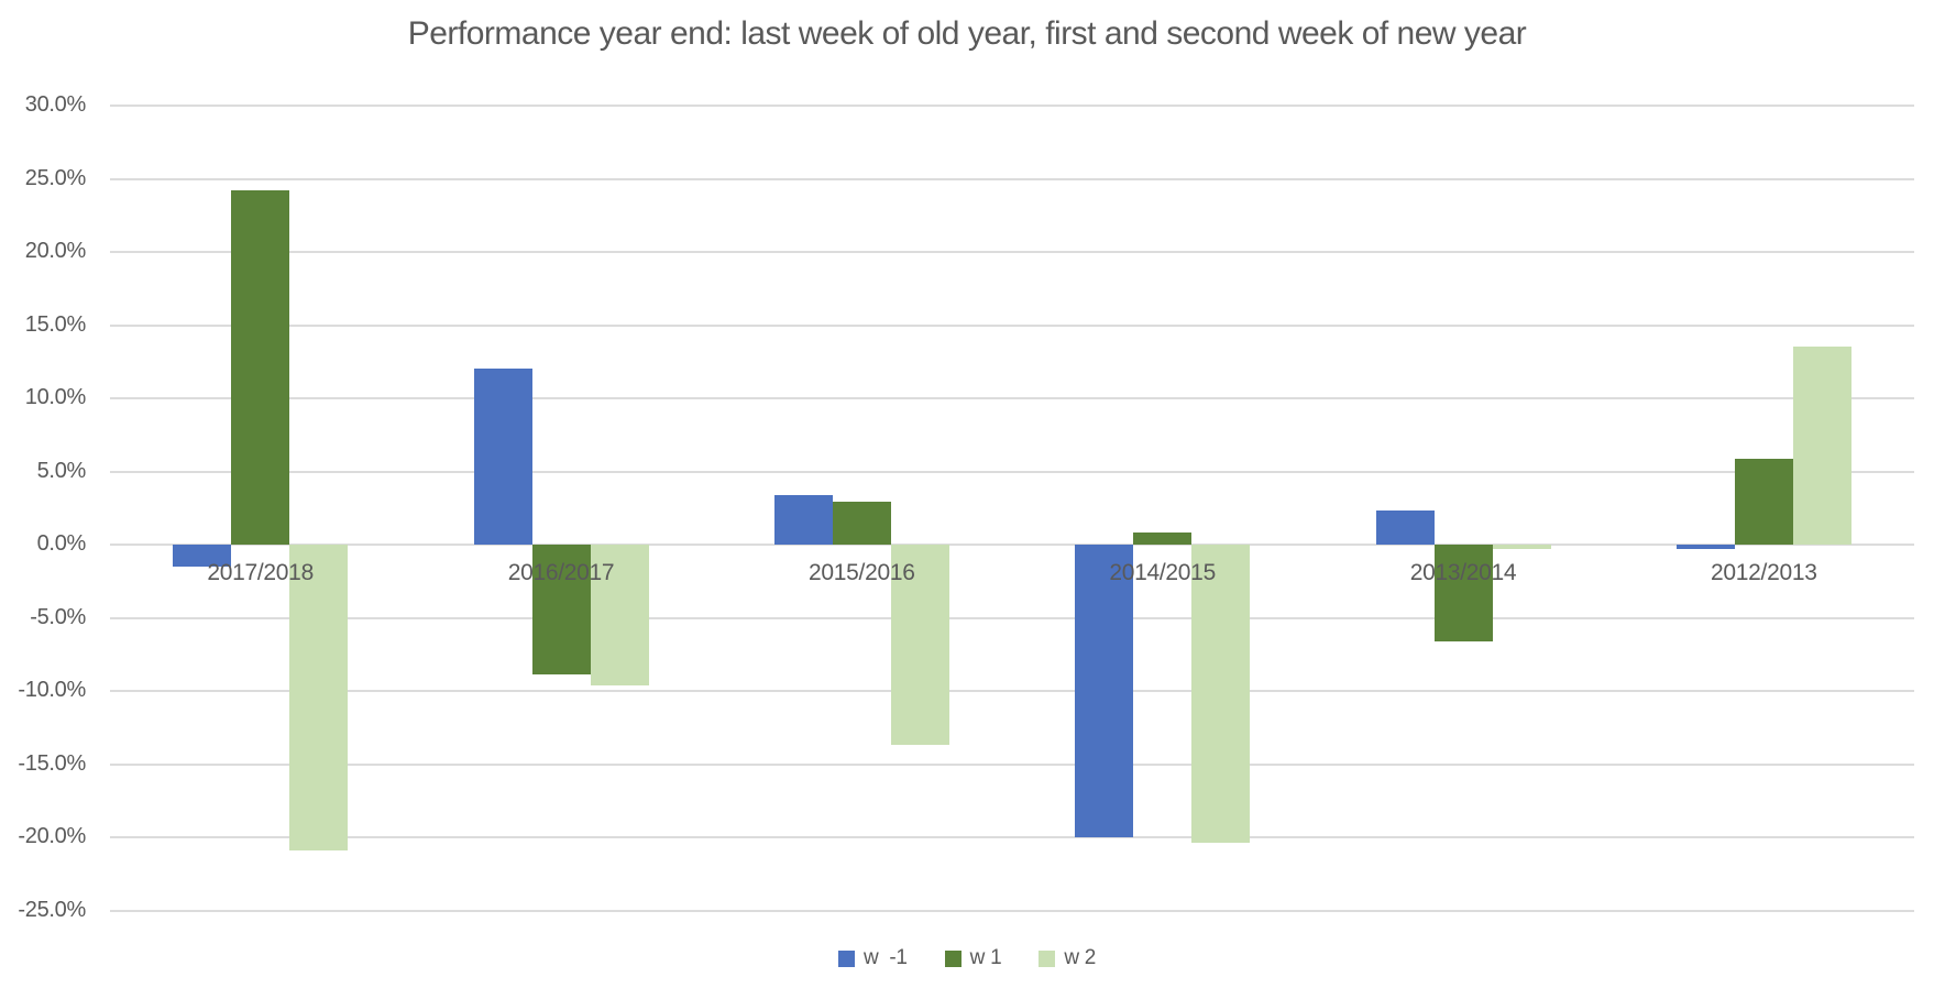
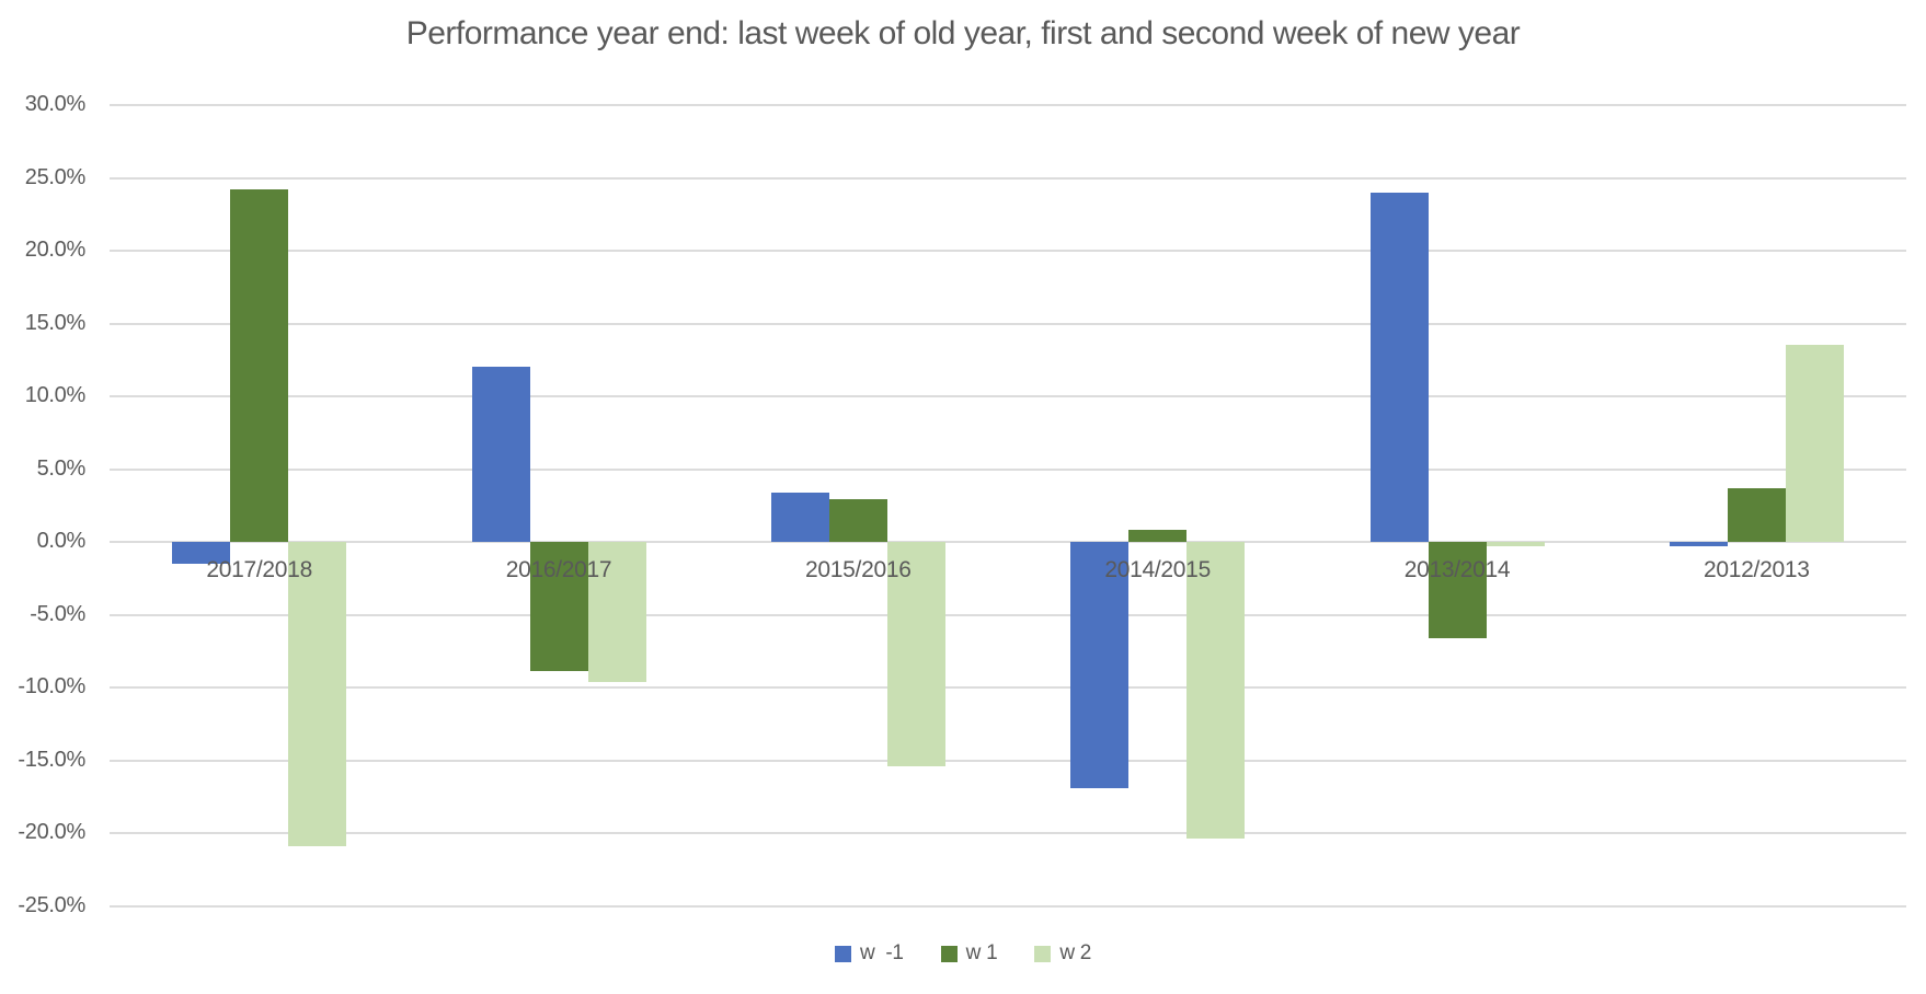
w 2/2015/2016: -13.7% -> -15.4%
w -1/2014/2015: -20.0% -> -16.9%
w -1/2013/2014: 2.3% -> 24.0%
w 1/2012/2013: 5.9% -> 3.7%
